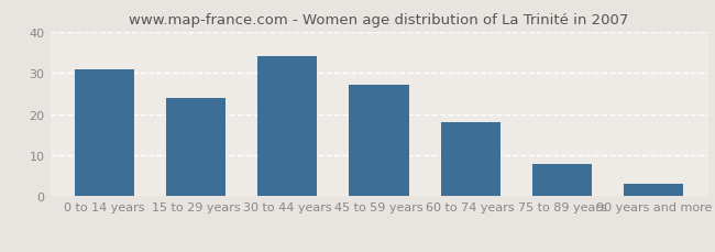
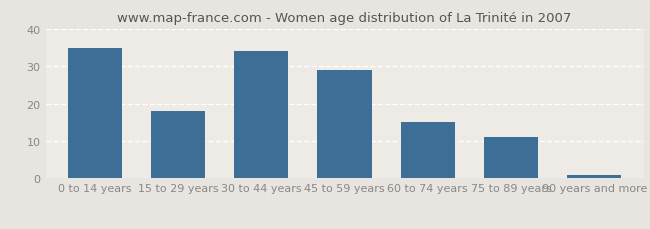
0 to 14 years: 31 -> 35
15 to 29 years: 24 -> 18
45 to 59 years: 27 -> 29
60 to 74 years: 18 -> 15
75 to 89 years: 8 -> 11
90 years and more: 3 -> 1
